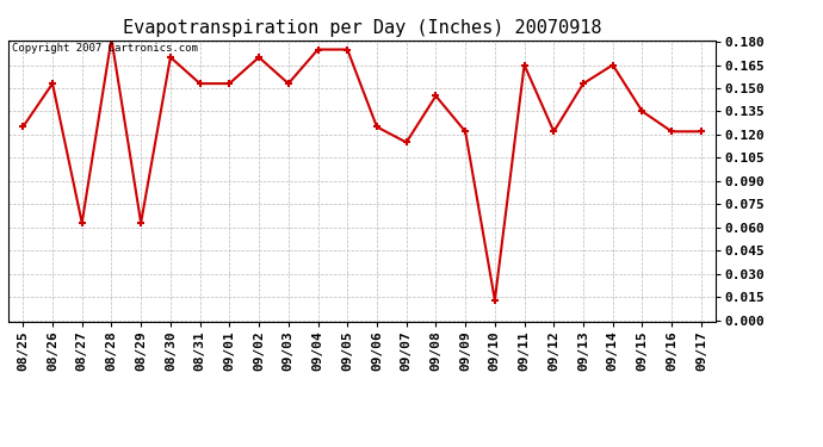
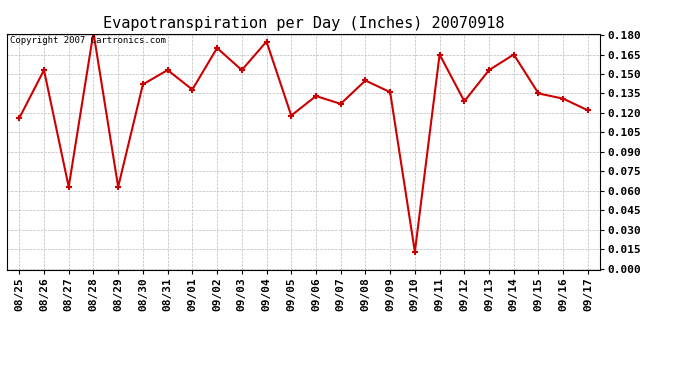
08/25: 0.125 -> 0.116
08/30: 0.170 -> 0.142
09/01: 0.153 -> 0.138
09/05: 0.175 -> 0.118
09/06: 0.125 -> 0.133
09/07: 0.115 -> 0.127
09/09: 0.122 -> 0.136
09/12: 0.122 -> 0.129
09/16: 0.122 -> 0.131
